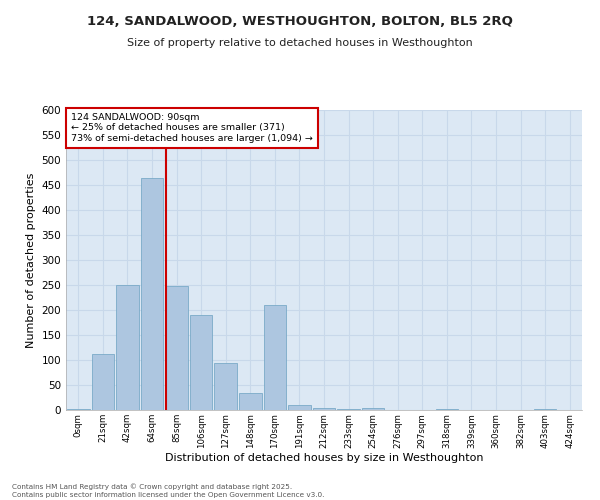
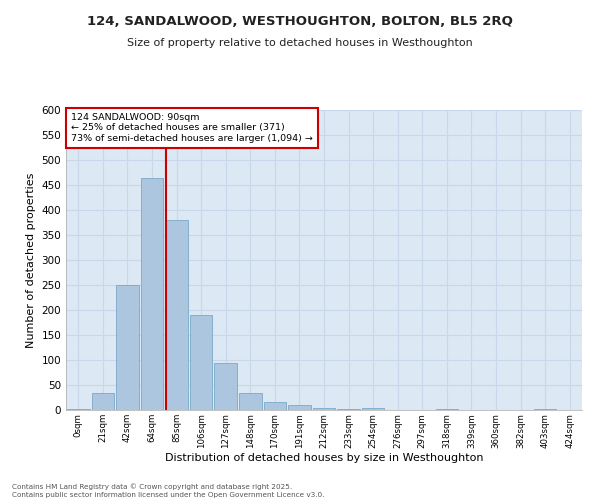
21sqm: 112 -> 35
85sqm: 248 -> 380
170sqm: 210 -> 17
